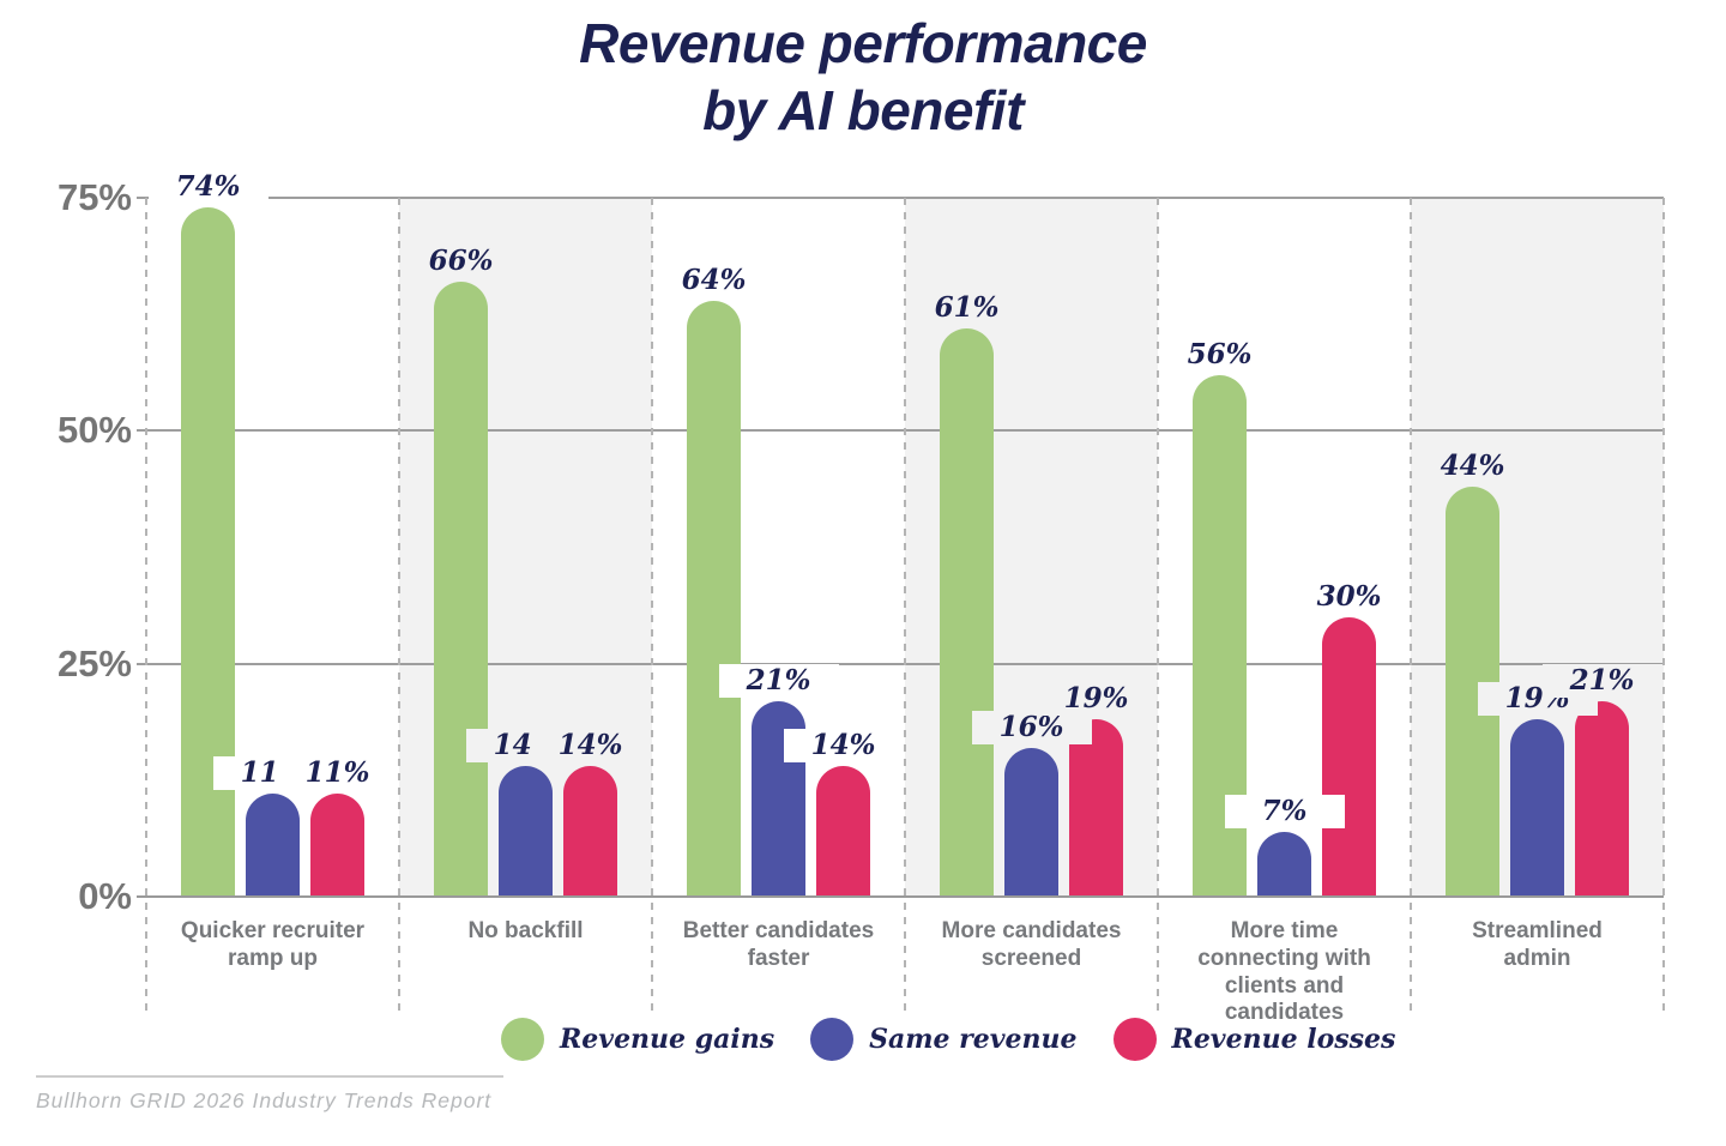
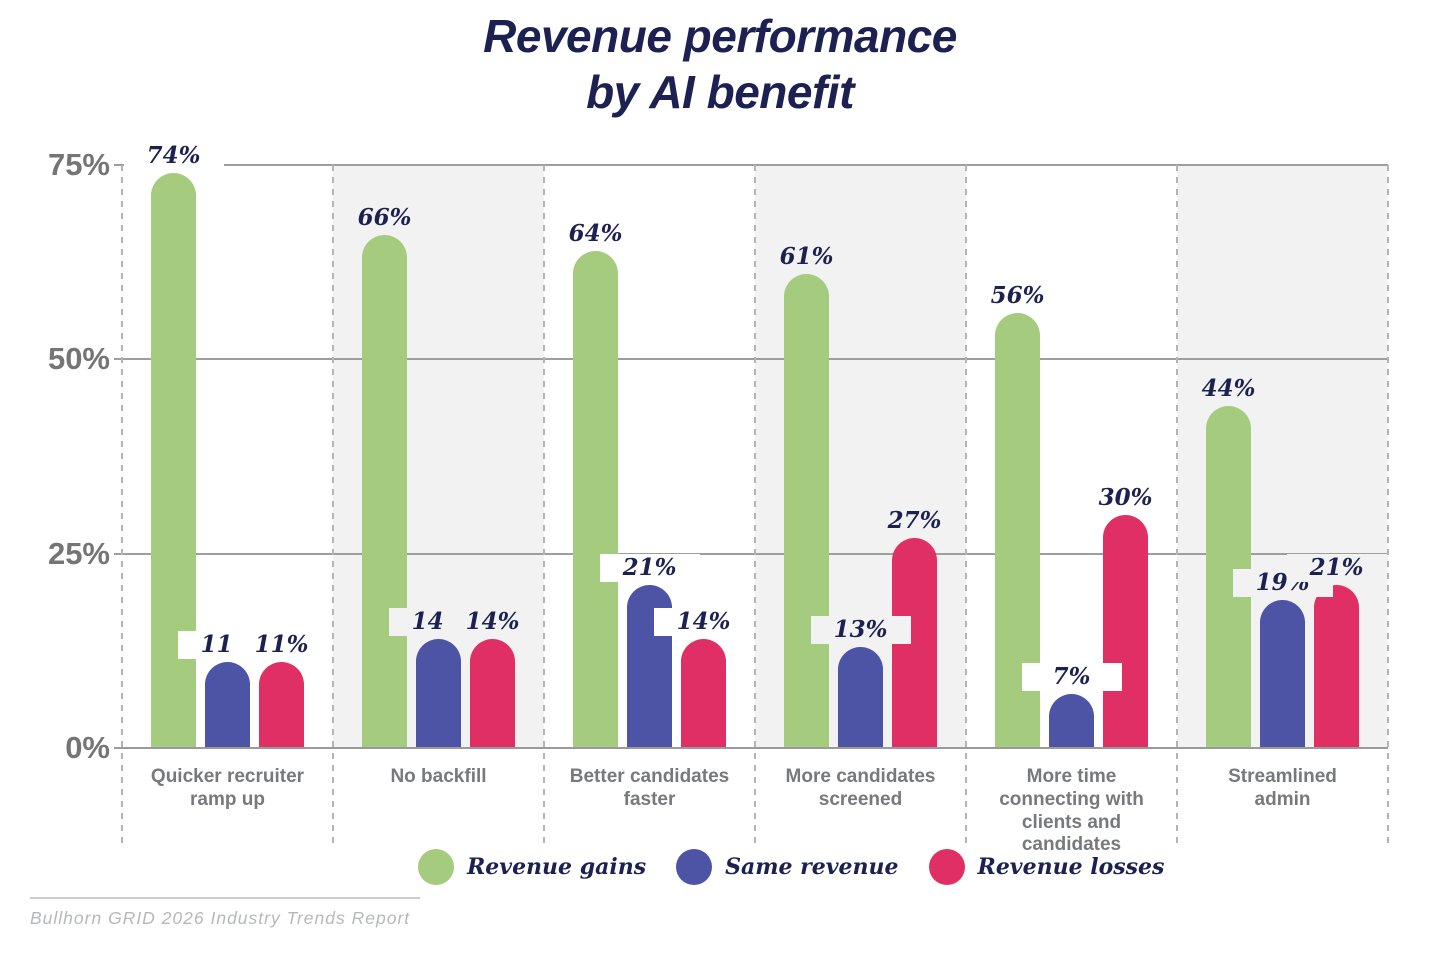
Same revenue/More candidates screened: 16% -> 13%
Revenue losses/More candidates screened: 19% -> 27%
